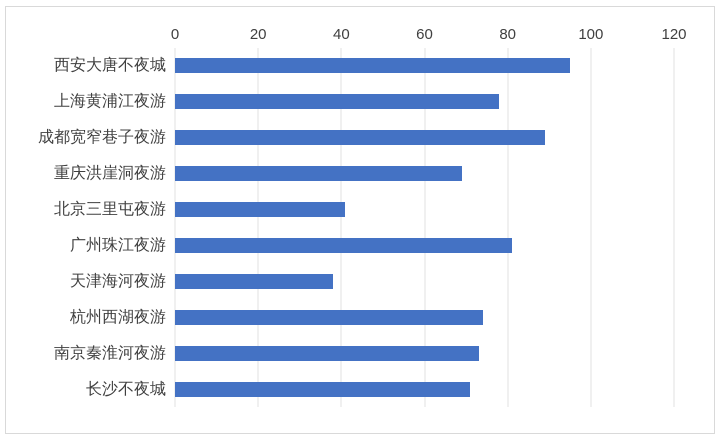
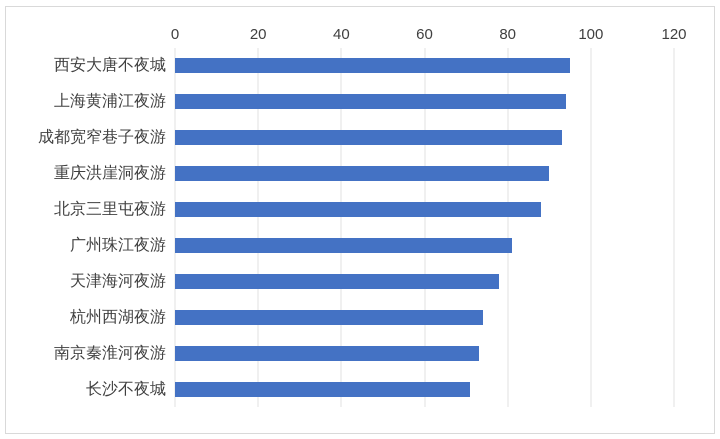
上海黄浦江夜游: 78 -> 94
成都宽窄巷子夜游: 89 -> 93
重庆洪崖洞夜游: 69 -> 90
北京三里屯夜游: 41 -> 88
天津海河夜游: 38 -> 78
